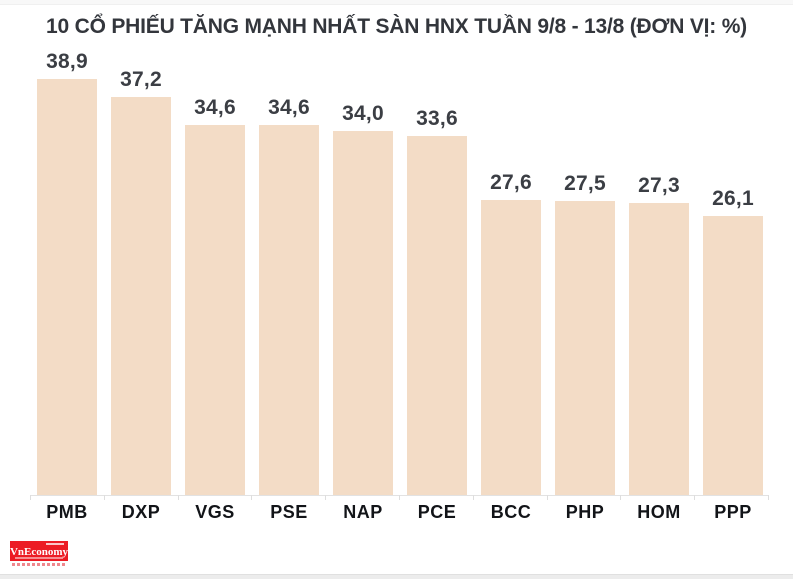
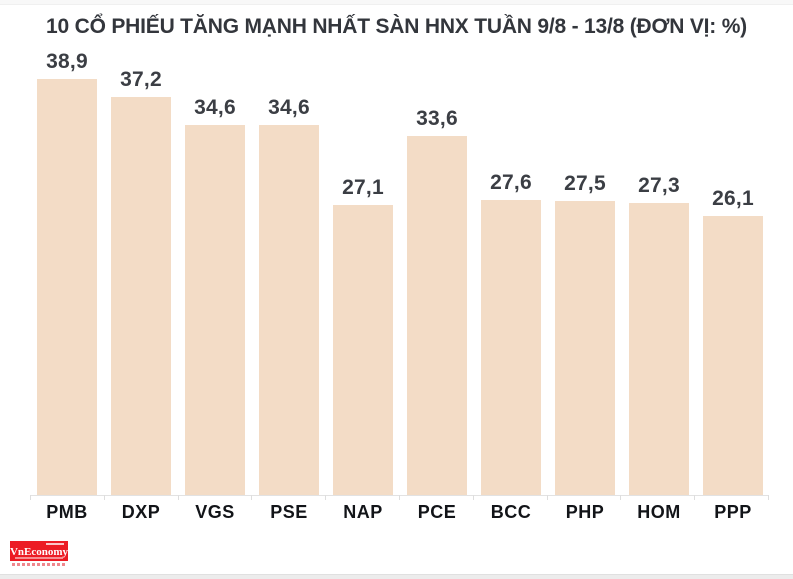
NAP: 34,0 -> 27,1
